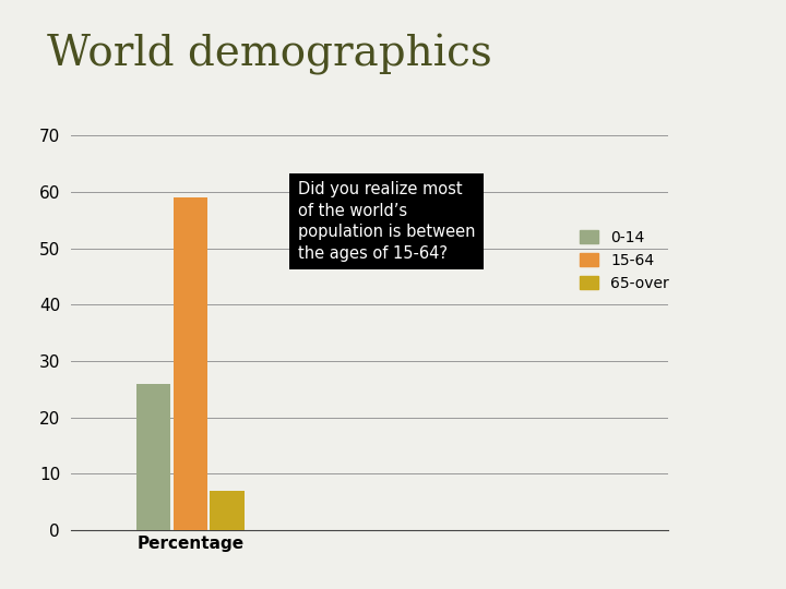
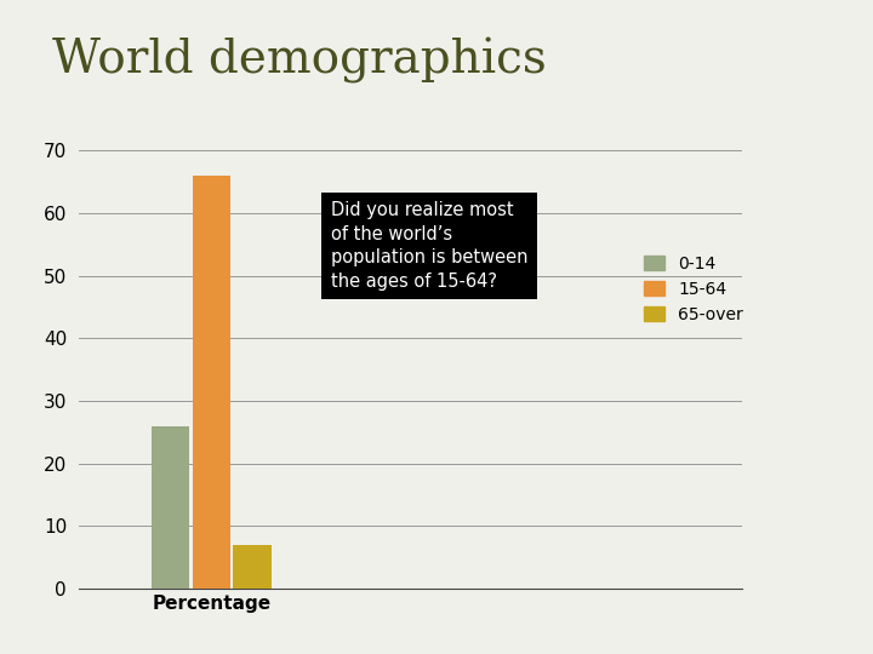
Percentage: 59 -> 66
